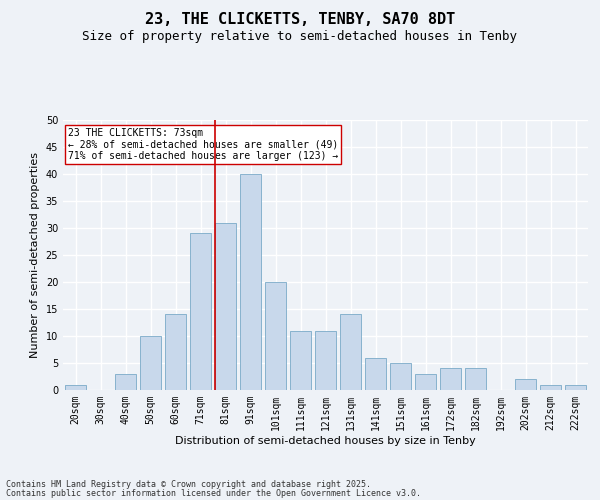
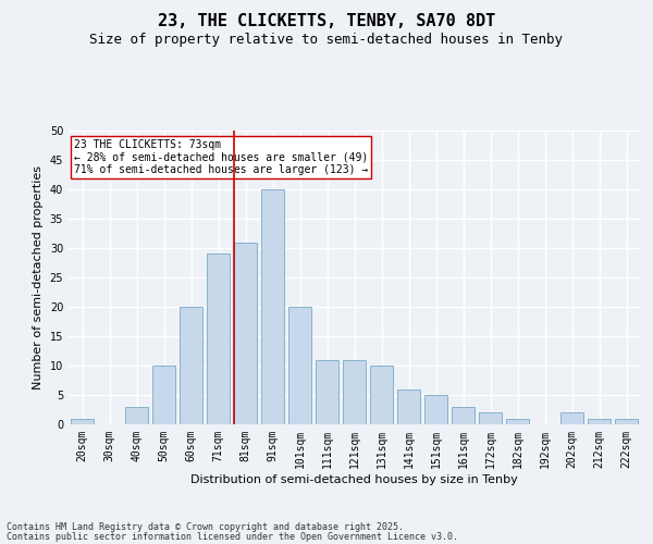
60sqm: 14 -> 20
131sqm: 14 -> 10
172sqm: 4 -> 2
182sqm: 4 -> 1
